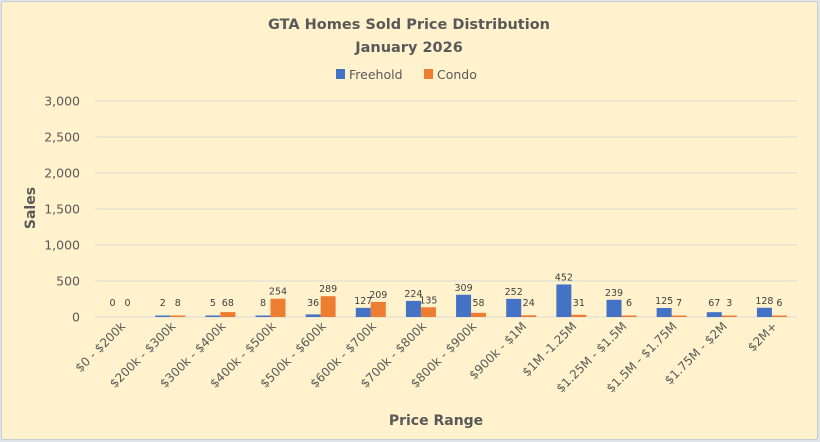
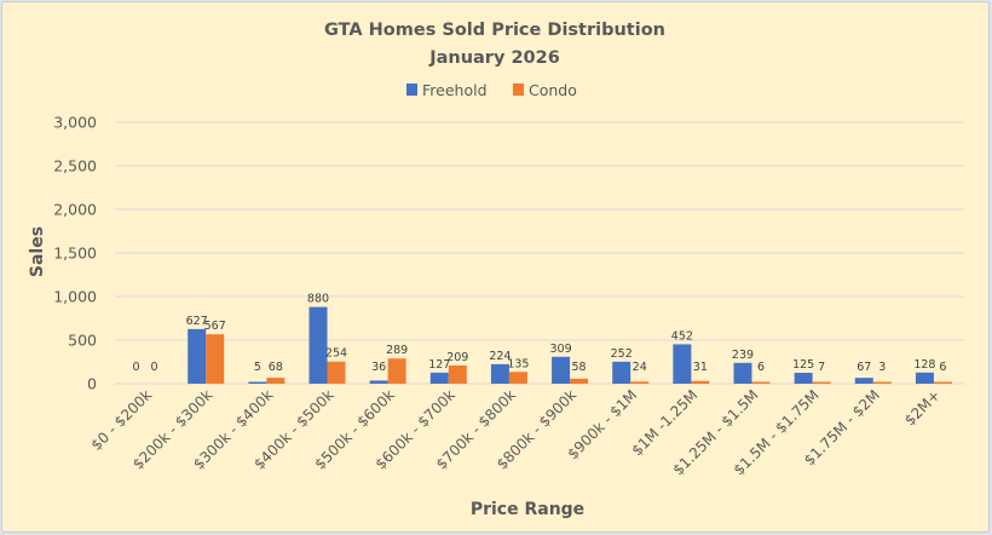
Freehold/$200k - $300k: 2 -> 627
Condo/$200k - $300k: 8 -> 567
Freehold/$400k - $500k: 8 -> 880
